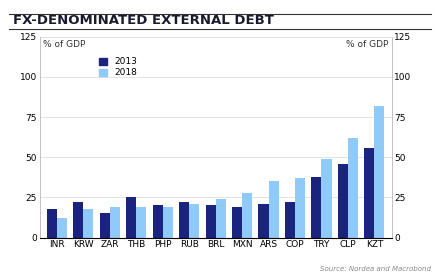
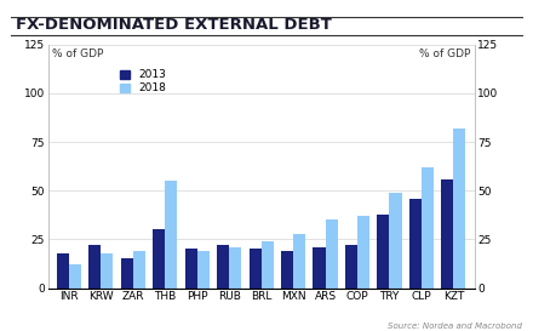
2013/THB: 25 -> 30
2018/THB: 19 -> 55
